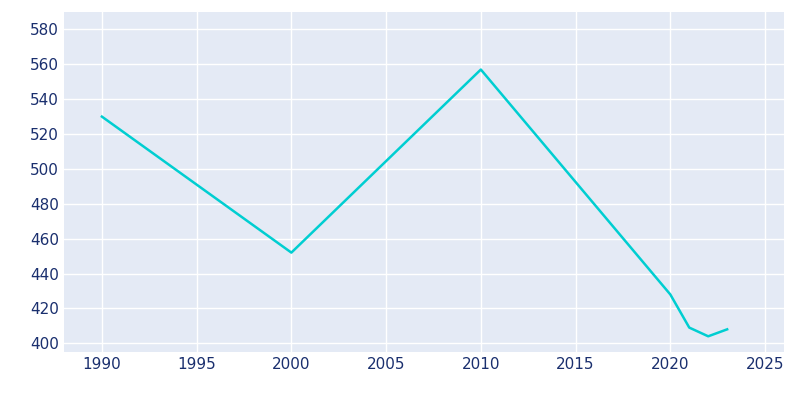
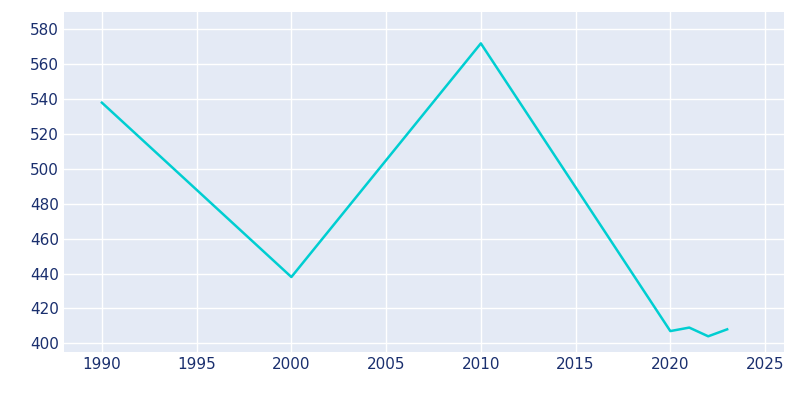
1990: 530 -> 538
2000: 452 -> 438
2010: 557 -> 572
2020: 428 -> 407
